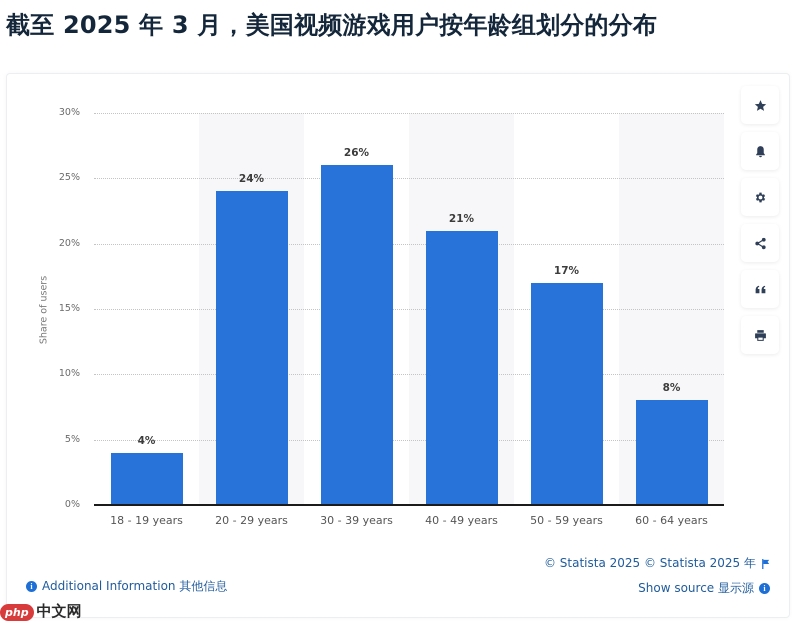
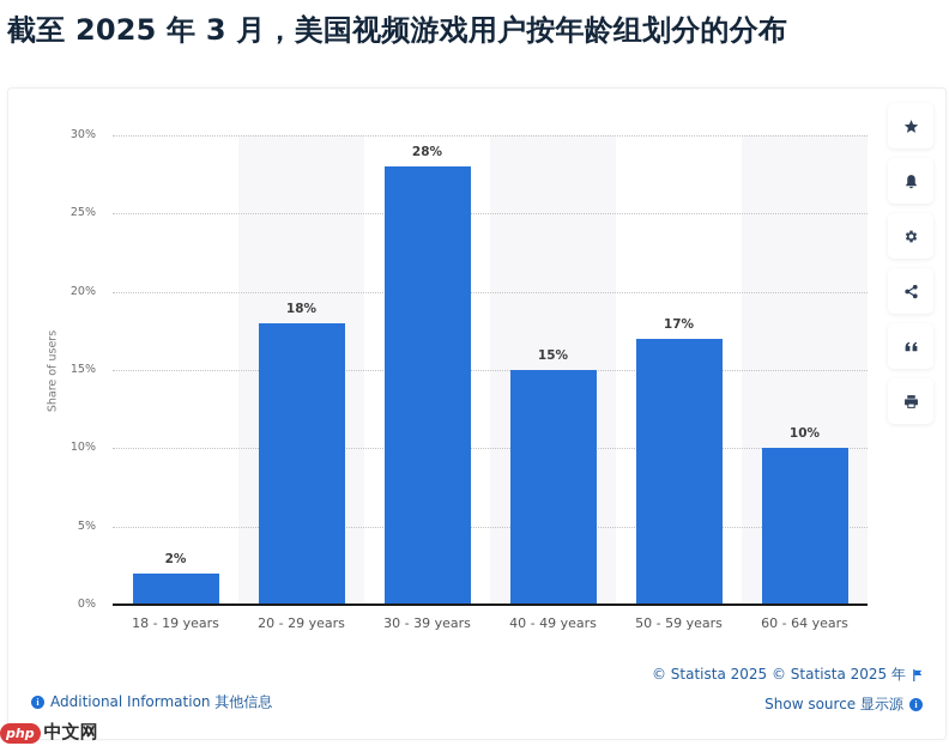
18 - 19 years: 4% -> 2%
20 - 29 years: 24% -> 18%
30 - 39 years: 26% -> 28%
40 - 49 years: 21% -> 15%
60 - 64 years: 8% -> 10%
